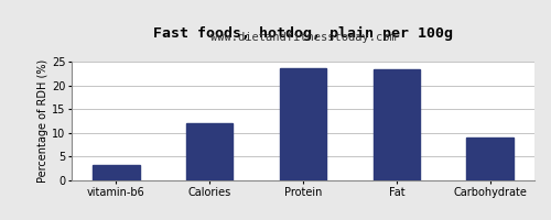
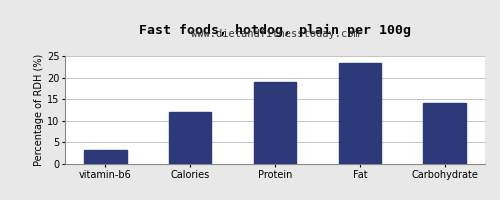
Protein: 23.5 -> 19.0
Carbohydrate: 9.0 -> 14.2
